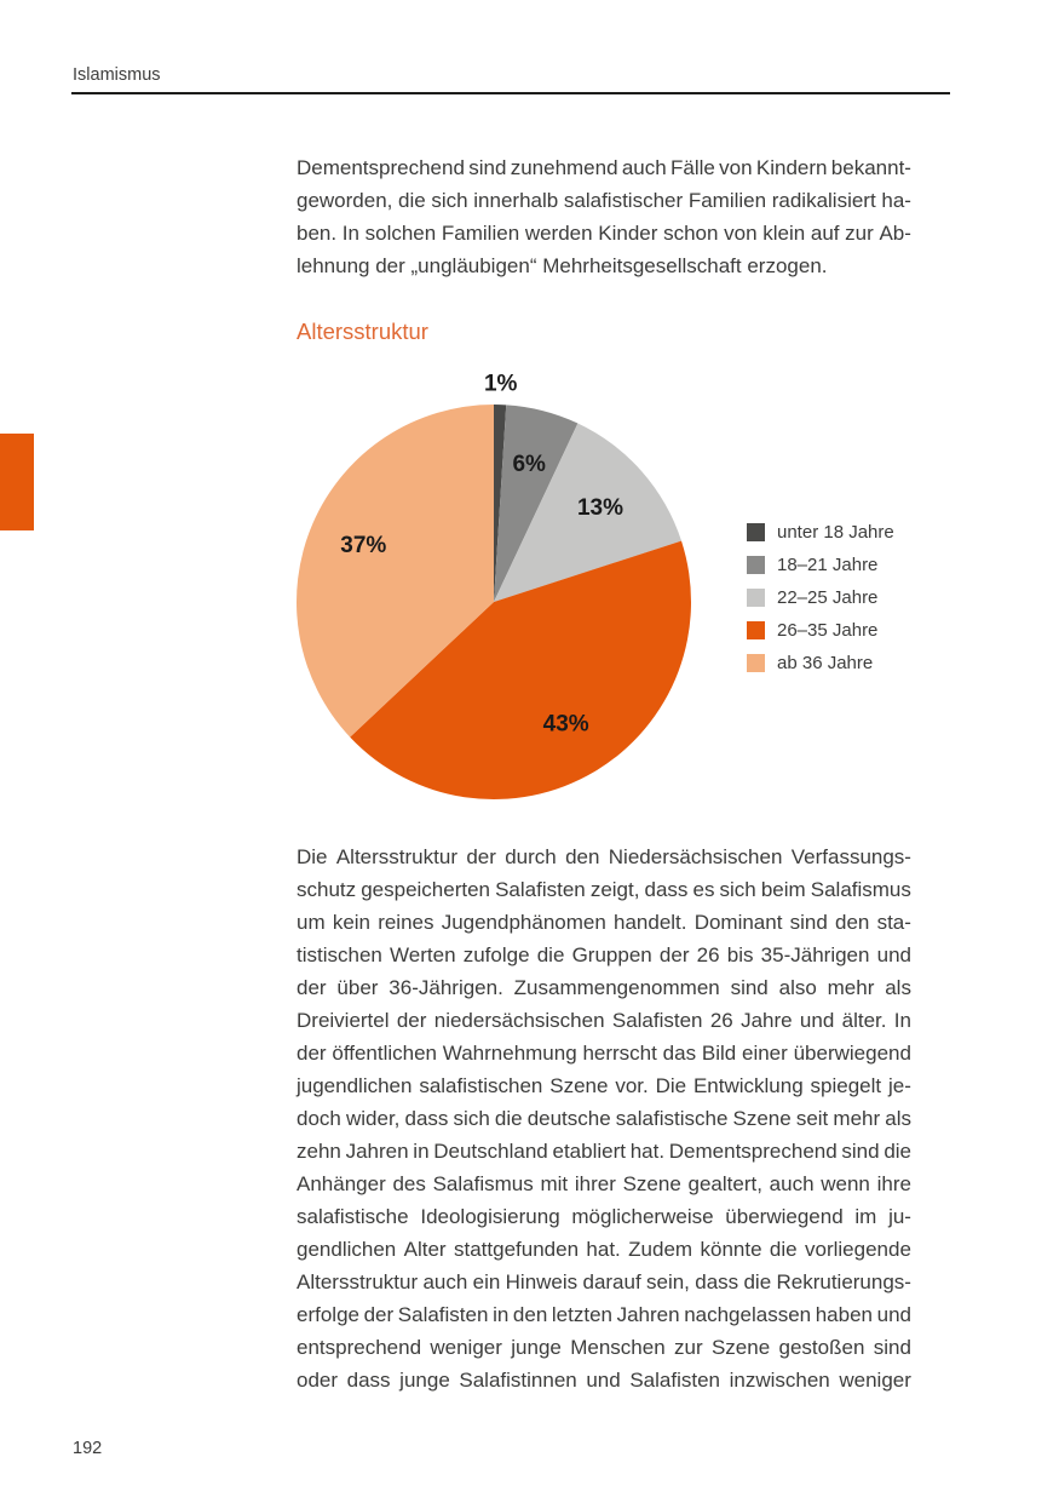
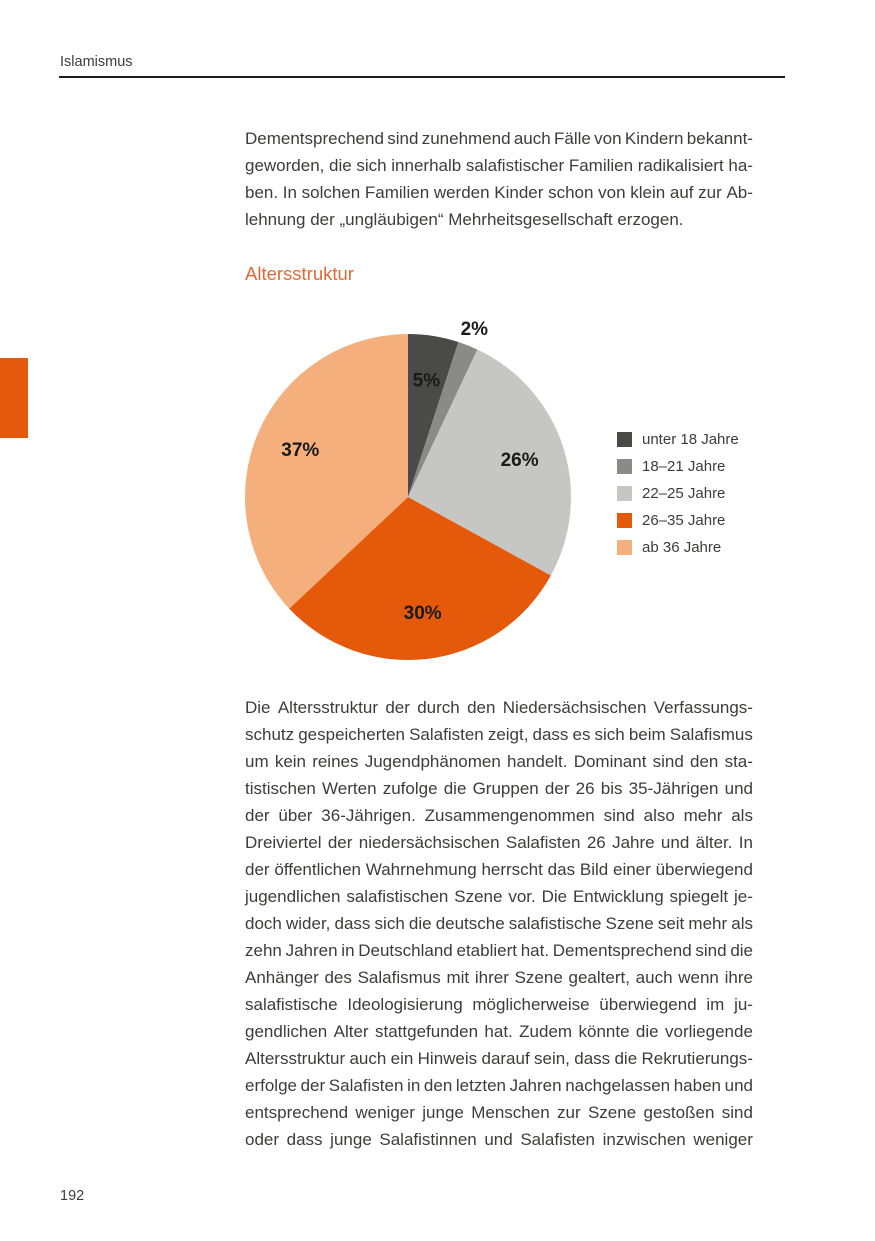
unter 18 Jahre: 1% -> 5%
18–21 Jahre: 6% -> 2%
22–25 Jahre: 13% -> 26%
26–35 Jahre: 43% -> 30%
